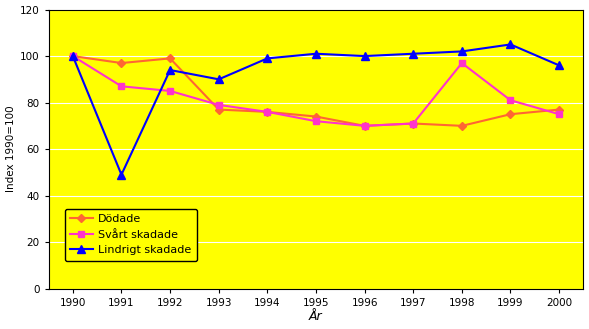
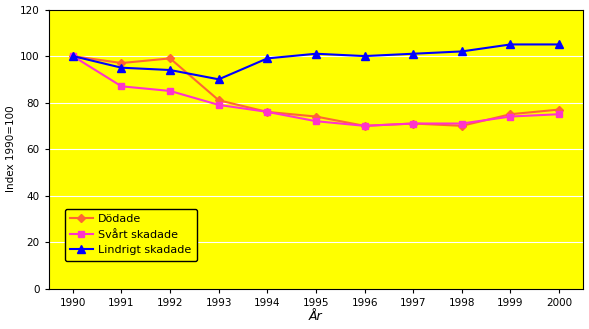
Lindrigt skadade/1991: 49 -> 95
Dödade/1993: 77 -> 81
Svårt skadade/1998: 97 -> 71
Svårt skadade/1999: 81 -> 74
Lindrigt skadade/2000: 96 -> 105
